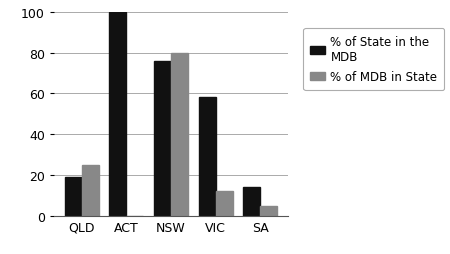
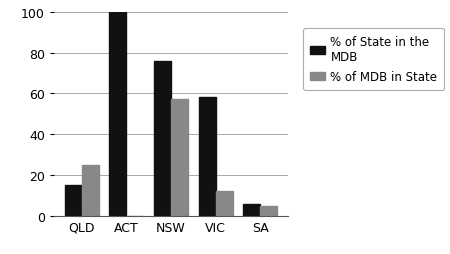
% of State in the MDB/QLD: 19 -> 15
% of MDB in State/NSW: 80 -> 57
% of State in the MDB/SA: 14 -> 6
